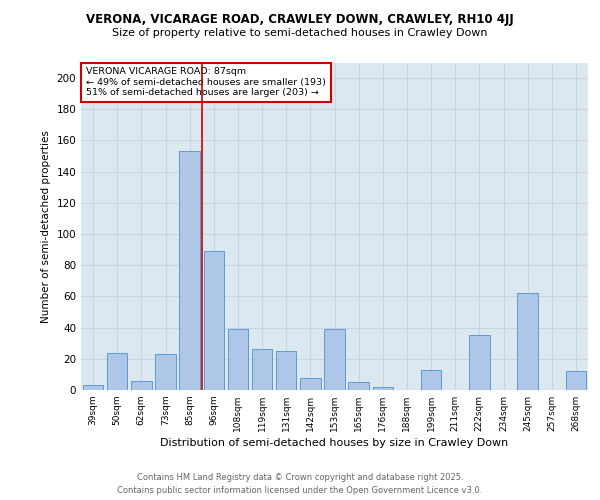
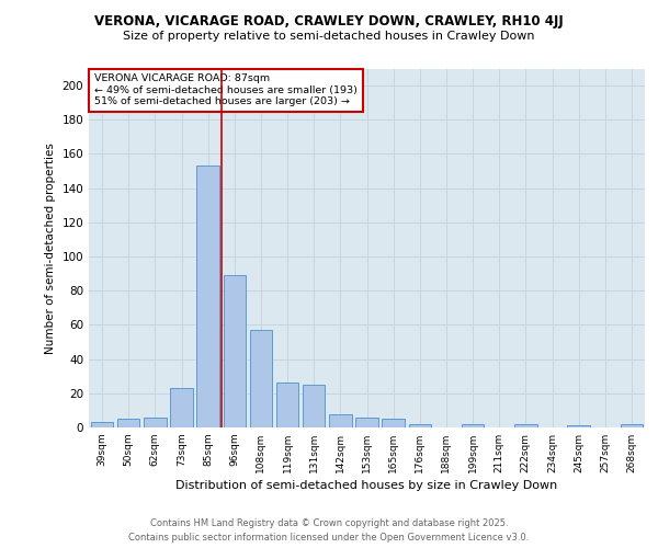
50sqm: 24 -> 5
108sqm: 39 -> 57
153sqm: 39 -> 6
199sqm: 13 -> 2
222sqm: 35 -> 2
245sqm: 62 -> 1
268sqm: 12 -> 2
